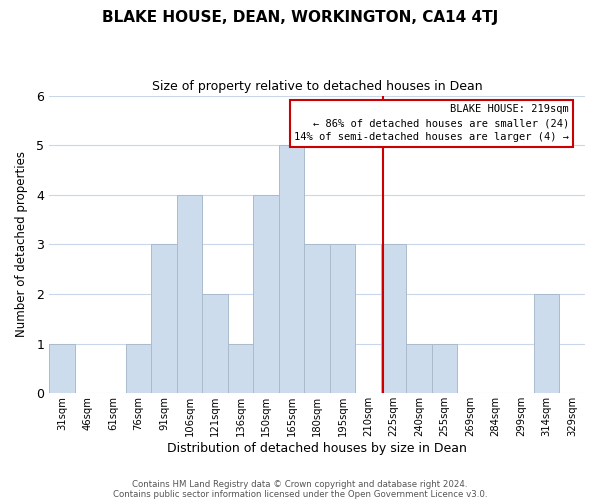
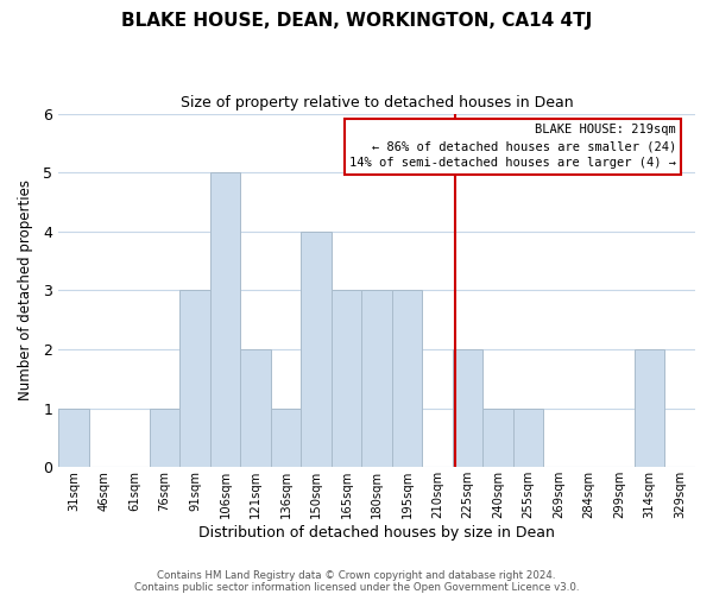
106sqm: 4 -> 5
165sqm: 5 -> 3
225sqm: 3 -> 2
